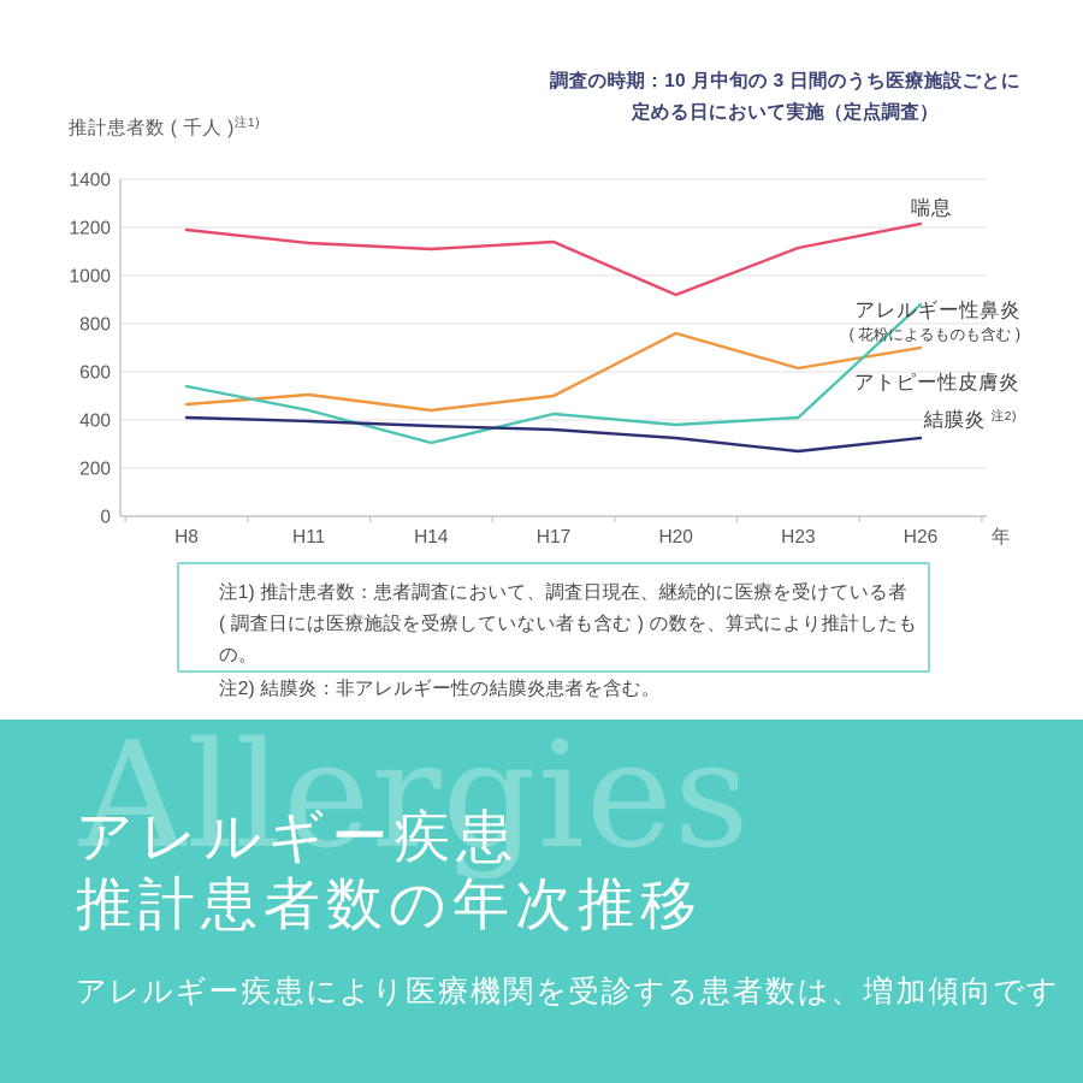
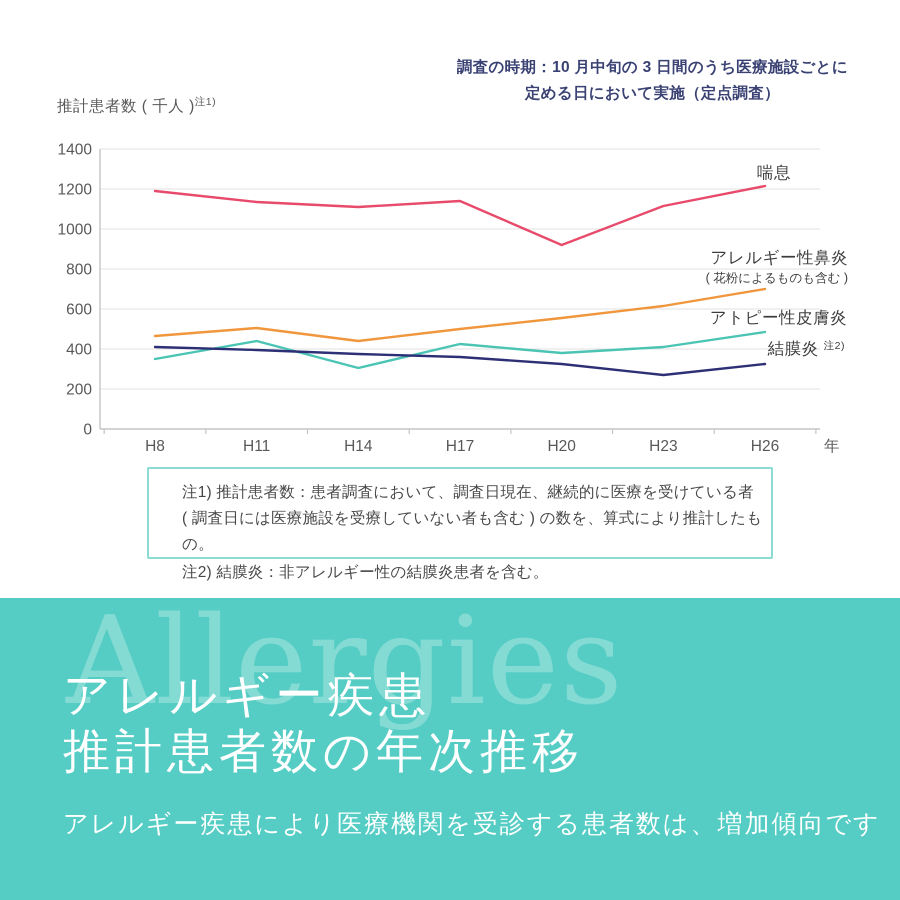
アトピー性皮膚炎/H8: 540 -> 350
アレルギー性鼻炎/H20: 760 -> 560
アトピー性皮膚炎/H26: 880 -> 480
